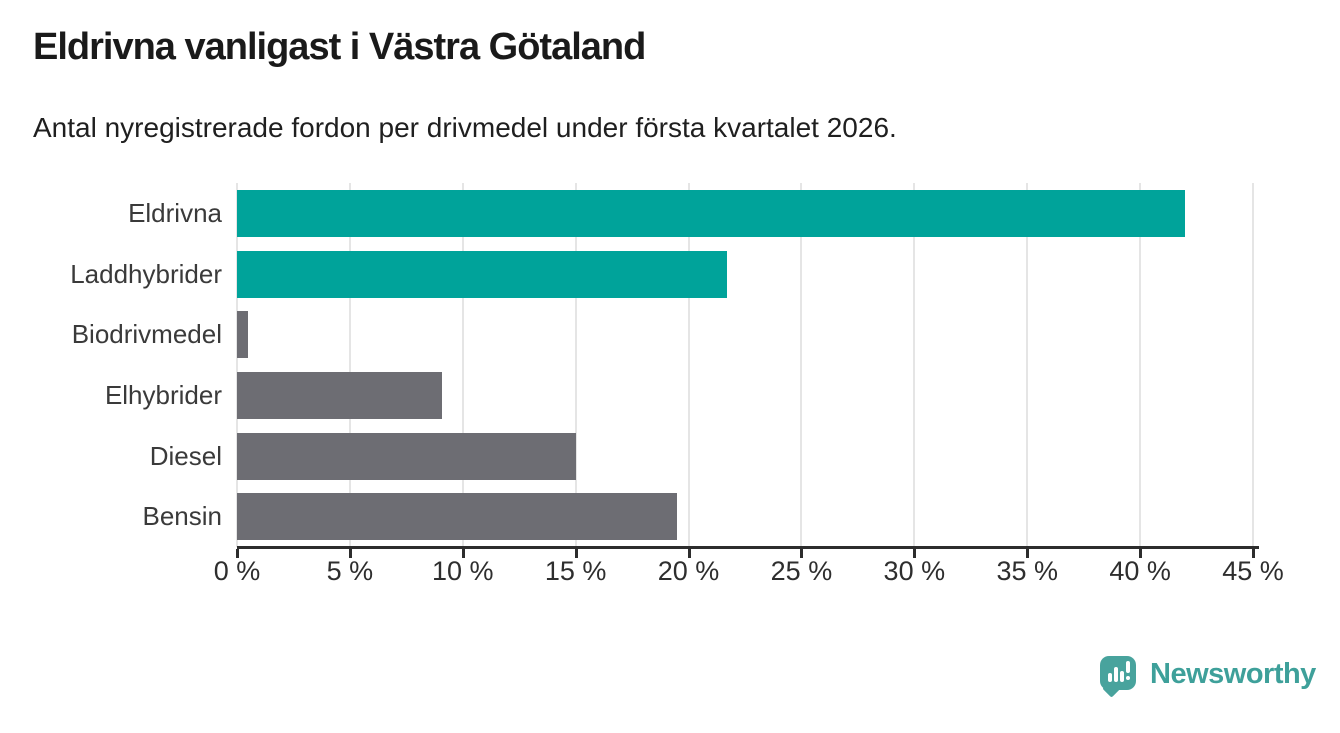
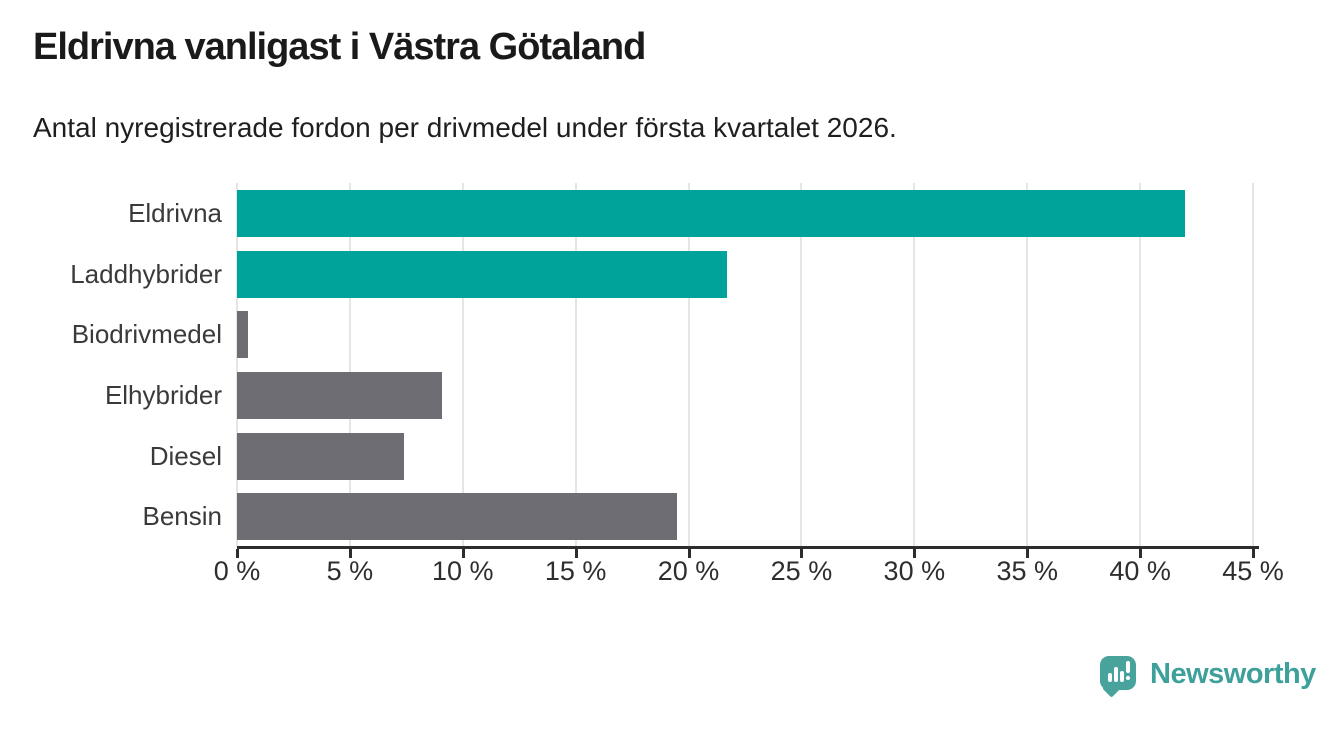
Diesel: 15.0% -> 7.4%
